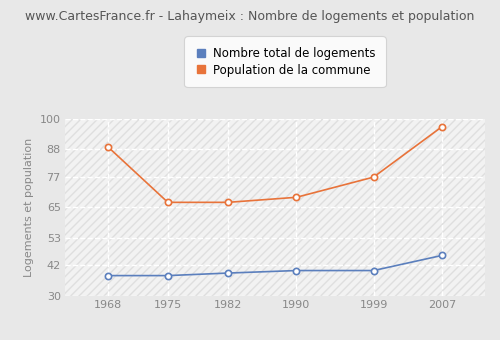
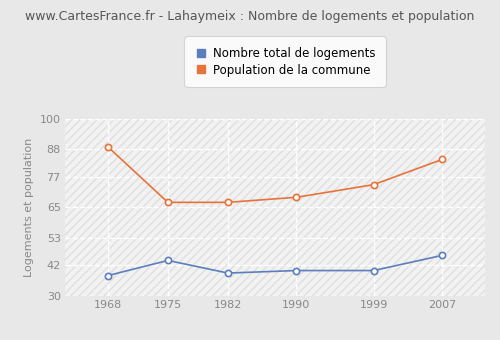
Nombre total de logements/1975: 38 -> 44
Population de la commune/1999: 77 -> 74
Population de la commune/2007: 97 -> 84
